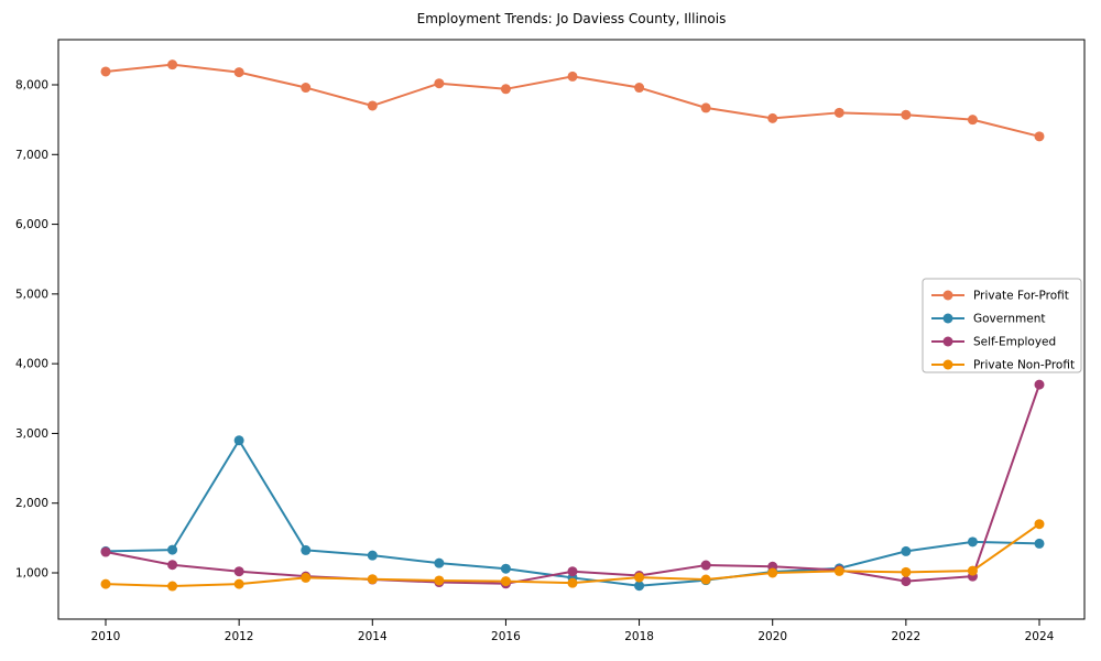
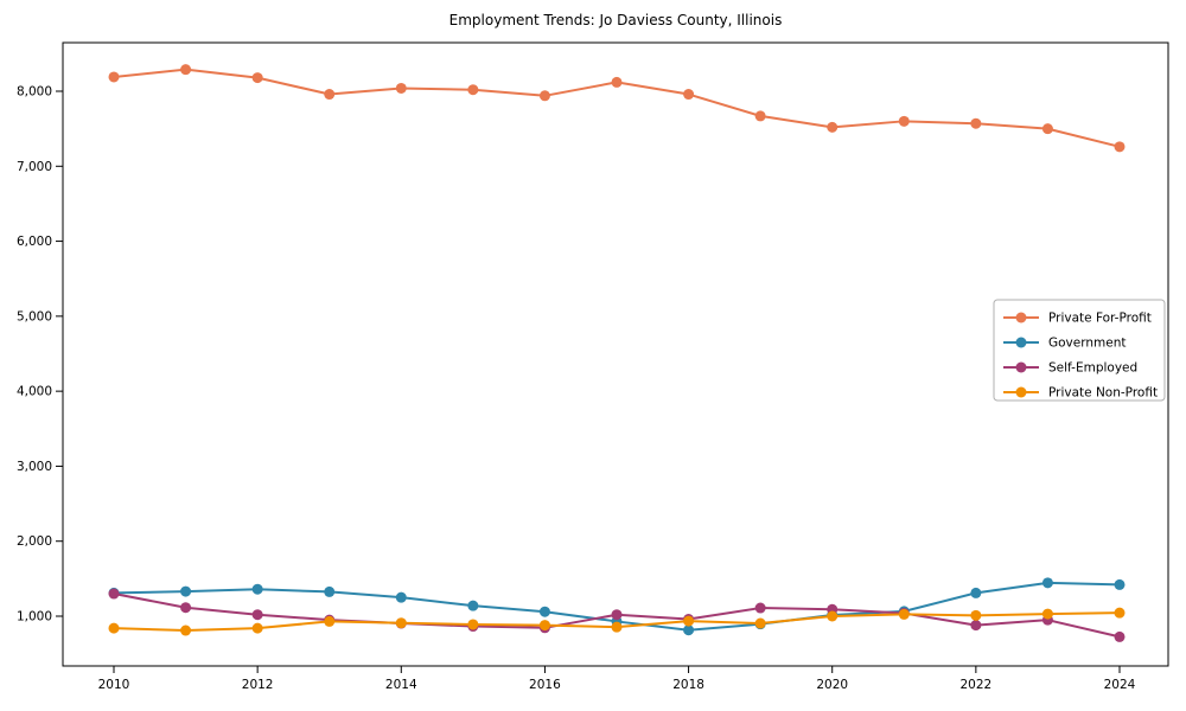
Government/2012: 2900 -> 1400
Private For-Profit/2014: 7700 -> 8000
Self-Employed/2024: 3700 -> 700
Private Non-Profit/2024: 1700 -> 1000
